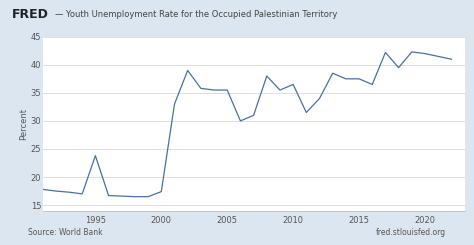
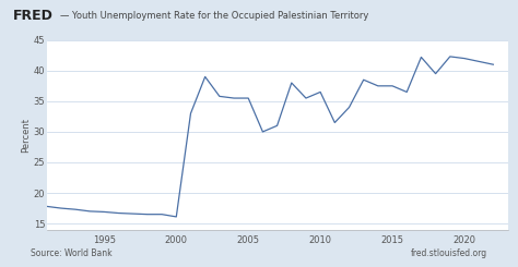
1995: 23.8 -> 16.9
2000: 17.4 -> 16.1
